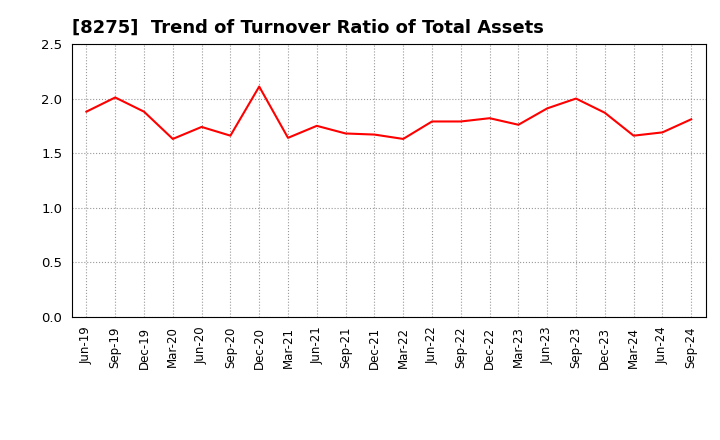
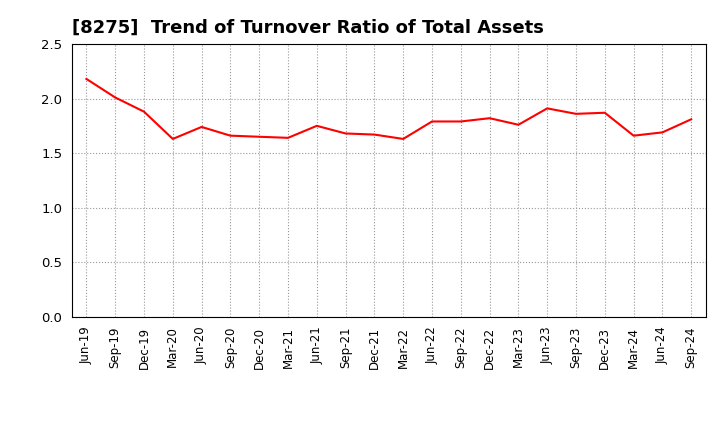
Jun-19: 1.88 -> 2.18
Dec-20: 2.11 -> 1.65
Sep-23: 2.00 -> 1.86
